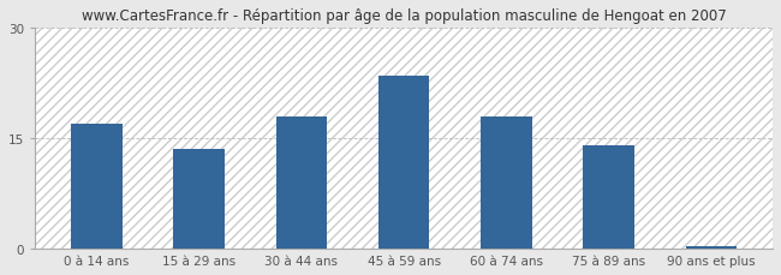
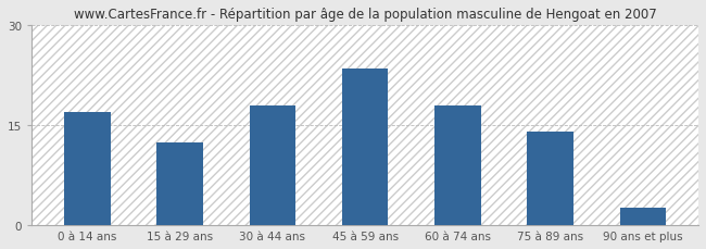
15 à 29 ans: 13.5 -> 12.4
90 ans et plus: 0.3 -> 2.6
